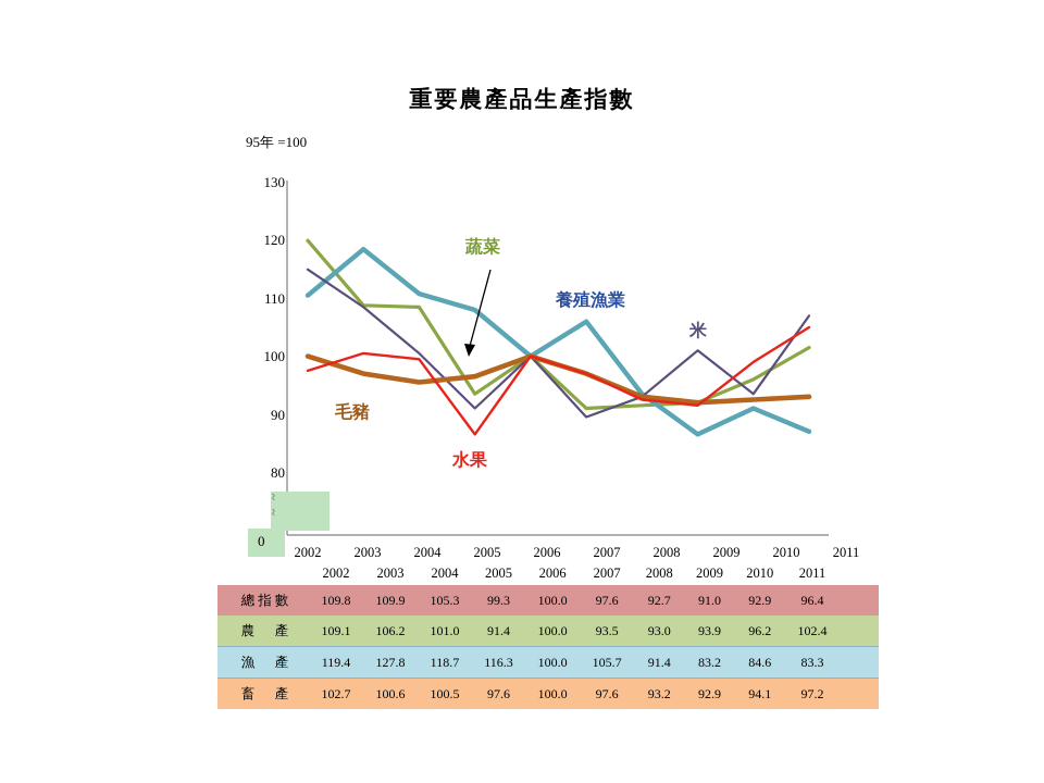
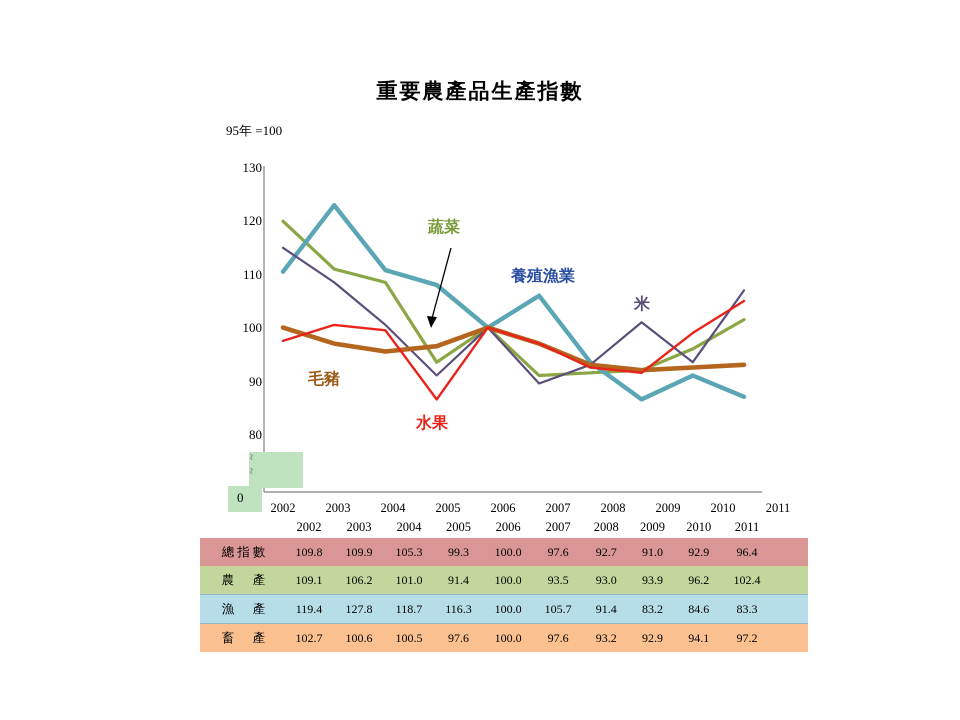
蔬菜/2003: 109 -> 111
養殖漁業/2003: 118 -> 123
